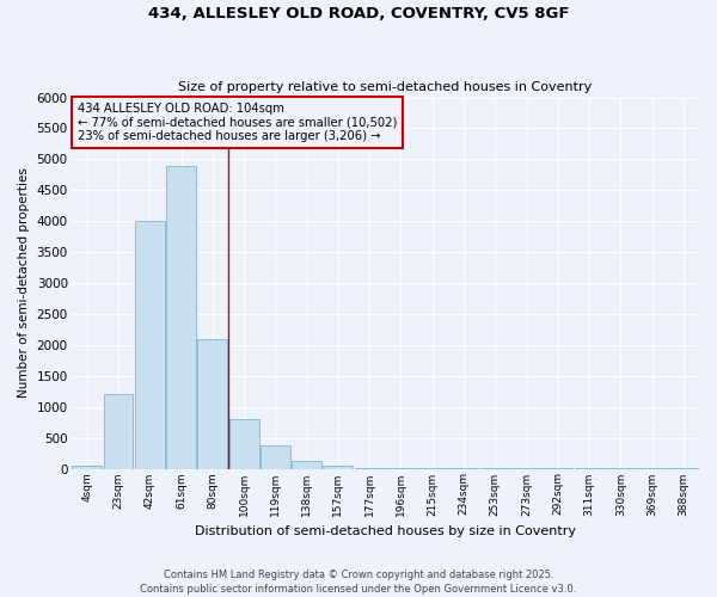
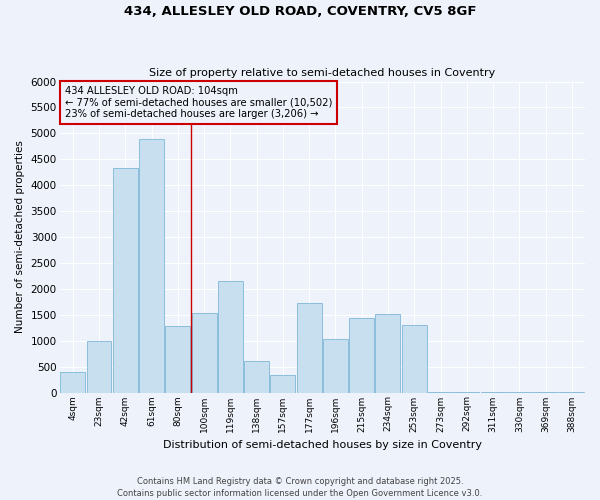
4sqm: 40 -> 400
23sqm: 1200 -> 1000
42sqm: 4000 -> 4340
80sqm: 2100 -> 1280
100sqm: 800 -> 1540
119sqm: 370 -> 2160
138sqm: 130 -> 600
157sqm: 50 -> 340
177sqm: 10 -> 1720
196sqm: 0 -> 1040
215sqm: 0 -> 1440
234sqm: 0 -> 1520
253sqm: 0 -> 1300
